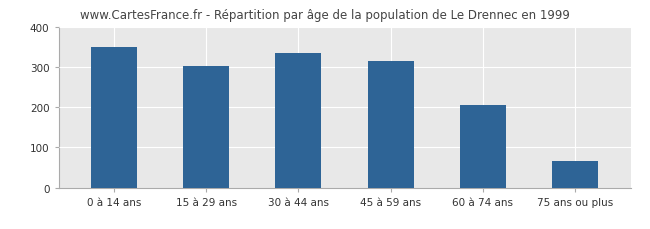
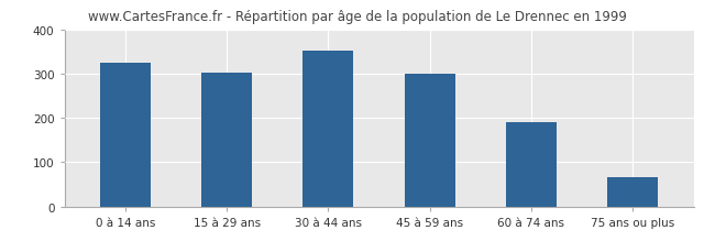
0 à 14 ans: 350 -> 325
30 à 44 ans: 335 -> 352
45 à 59 ans: 315 -> 300
60 à 74 ans: 205 -> 191
